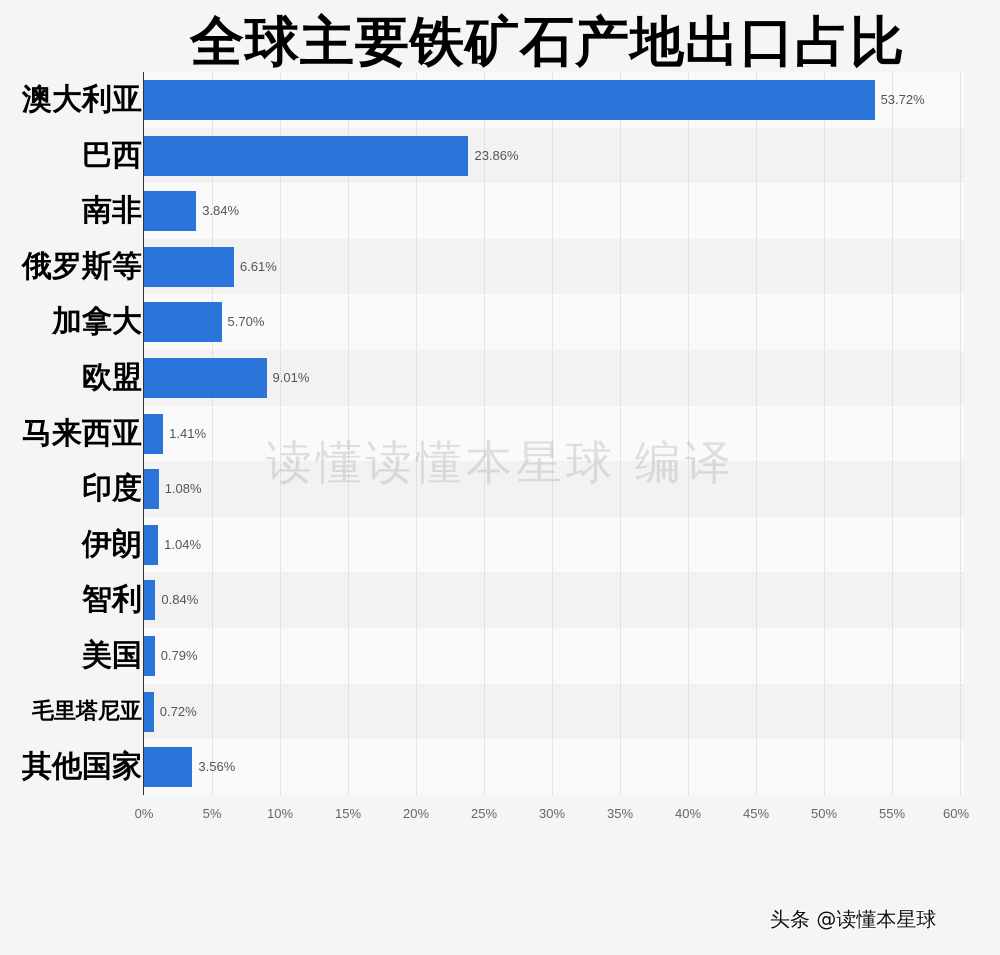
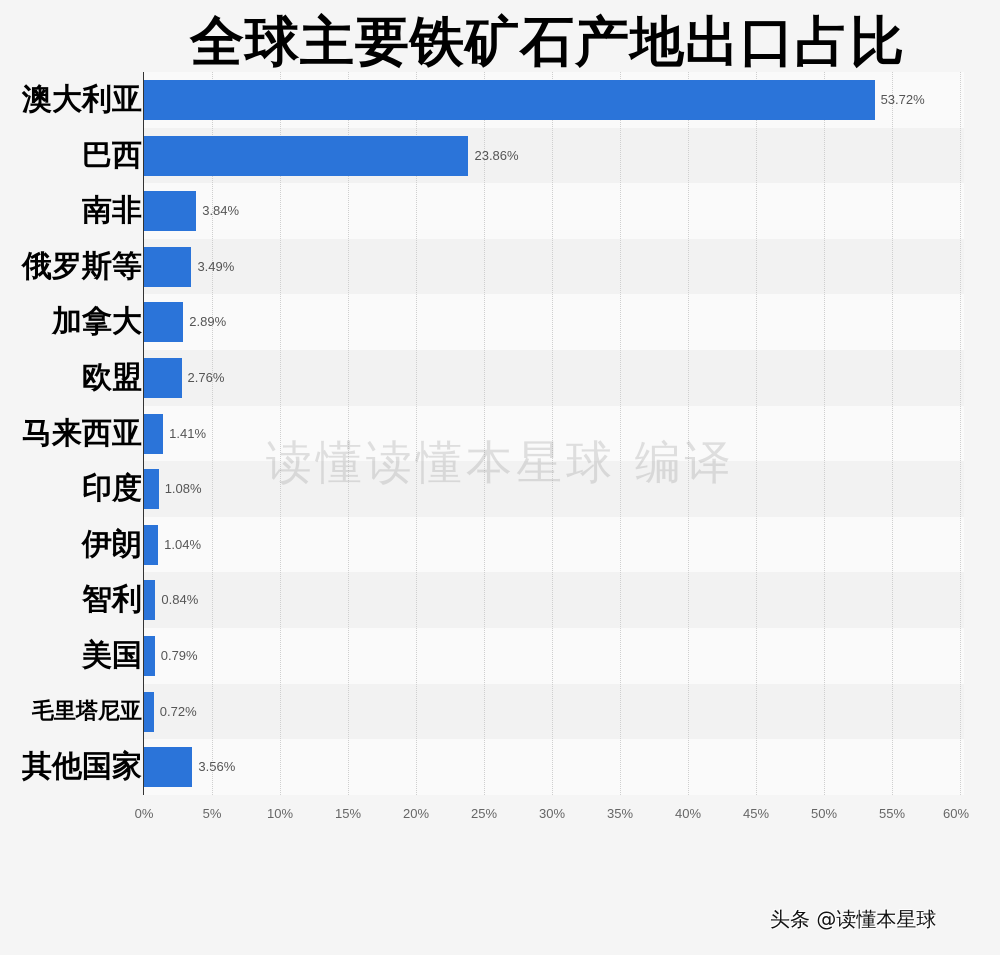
俄罗斯等: 6.61% -> 3.49%
加拿大: 5.70% -> 2.89%
欧盟: 9.01% -> 2.76%
